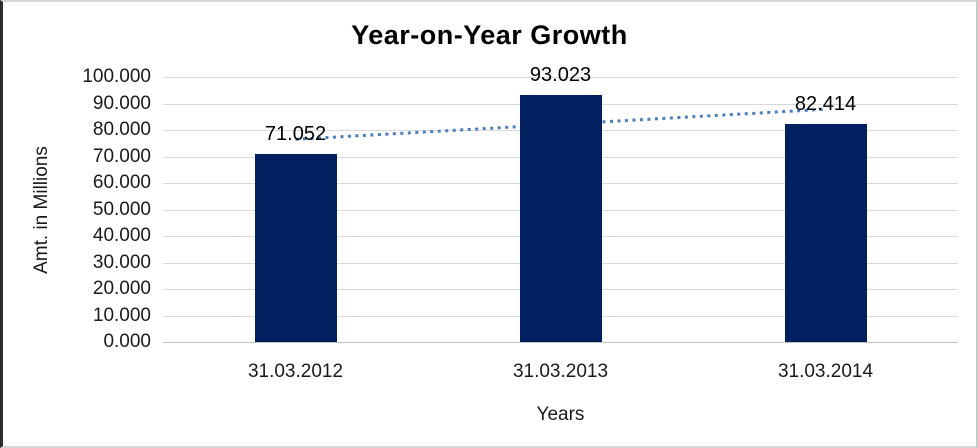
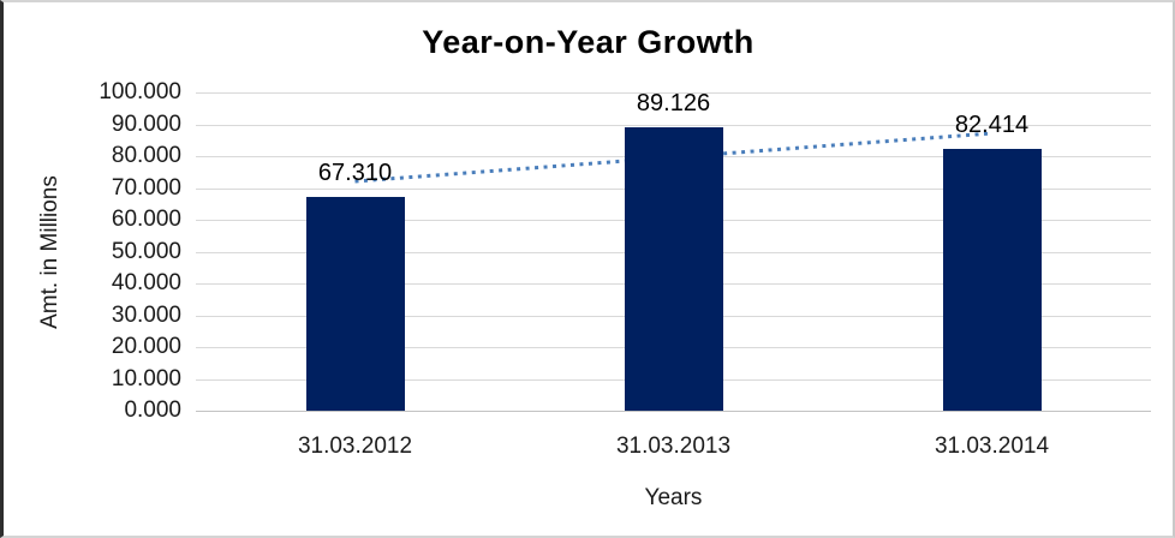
31.03.2012: 71.052 -> 67.310
31.03.2013: 93.023 -> 89.126
